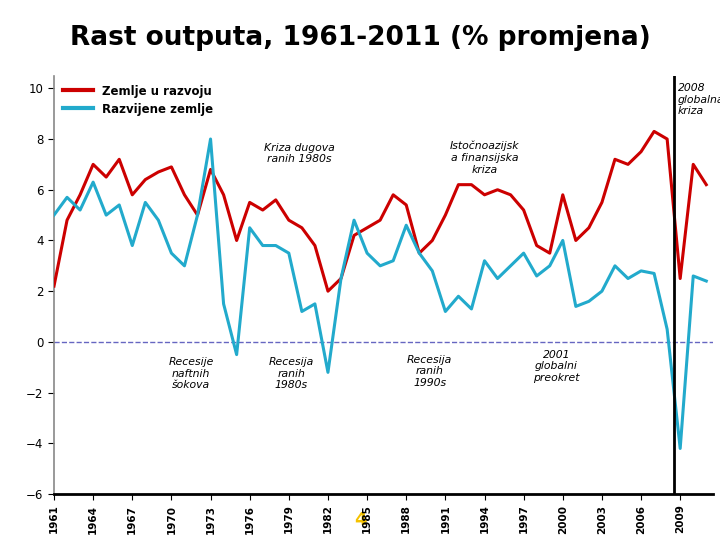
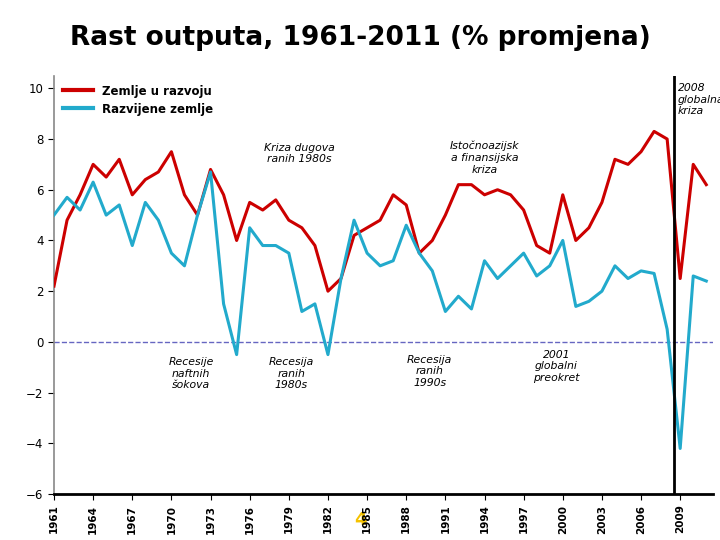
Zemlje u razvoju/1970: 6.9 -> 7.5
Razvijene zemlje/1973: 8.0 -> 6.7
Razvijene zemlje/1982: -1.2 -> -0.5
